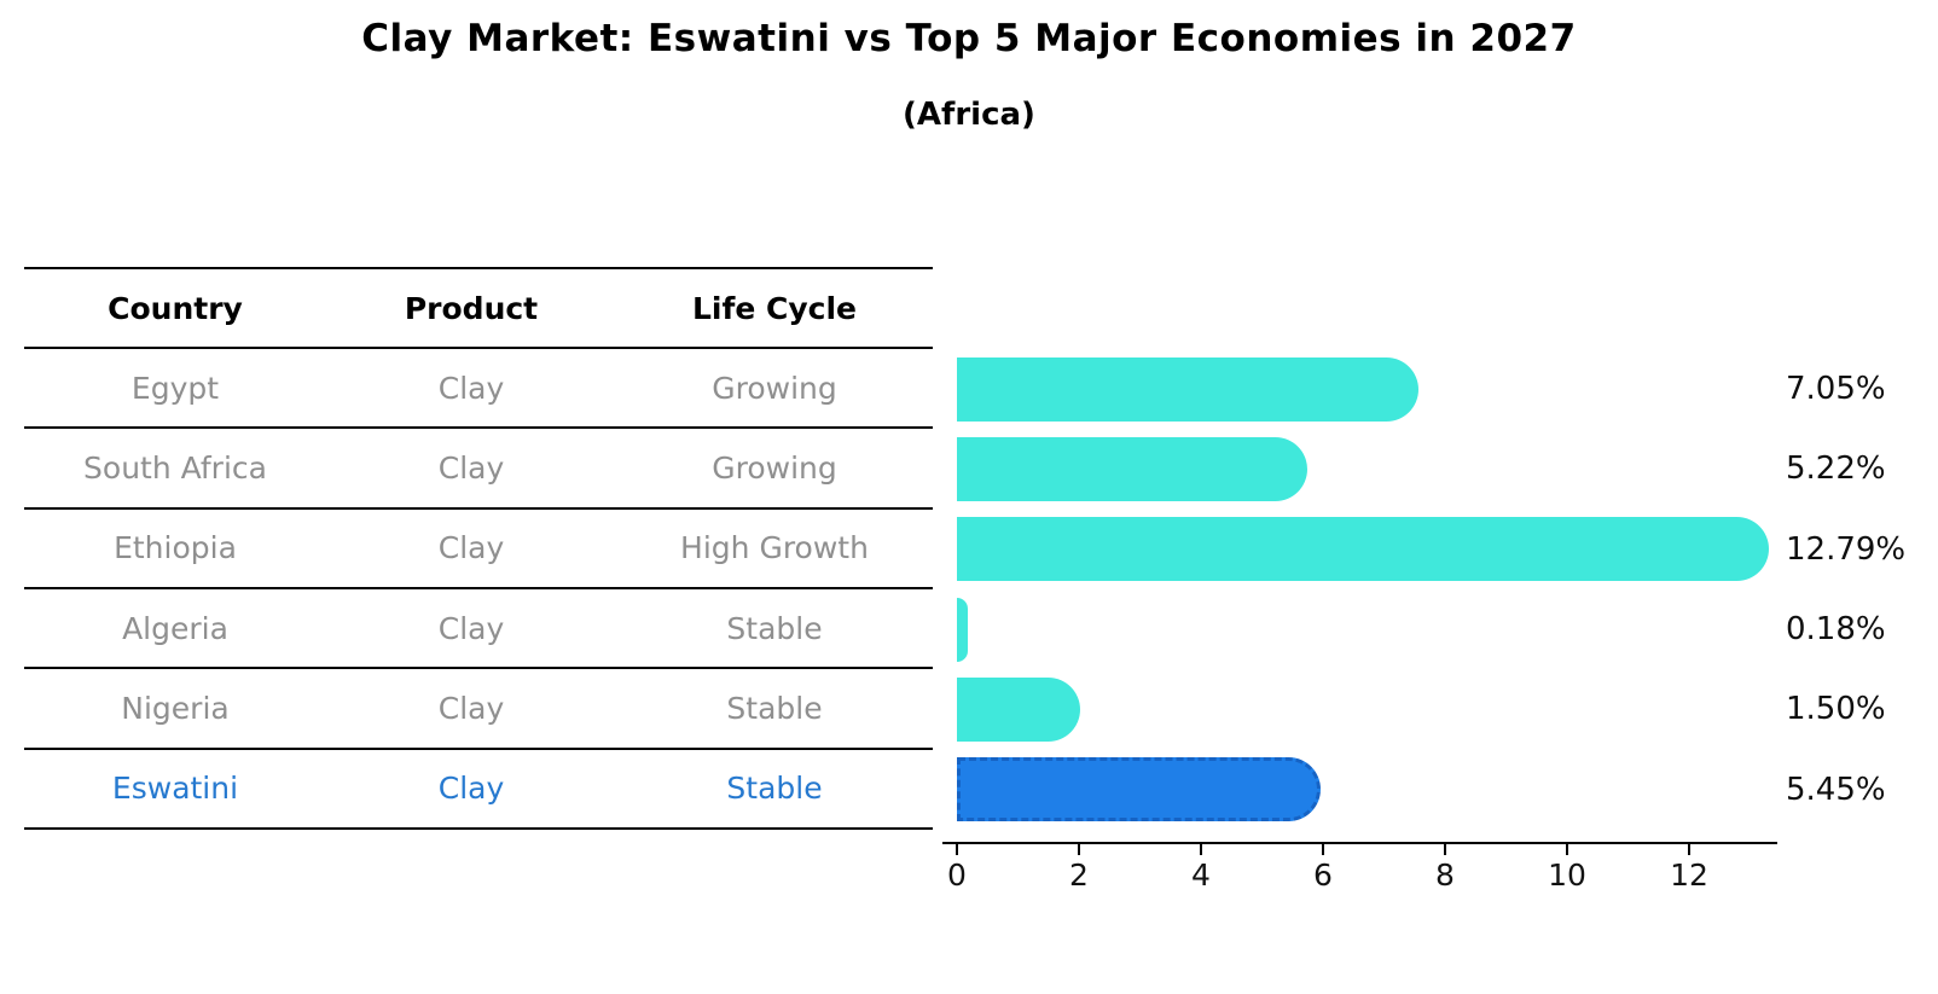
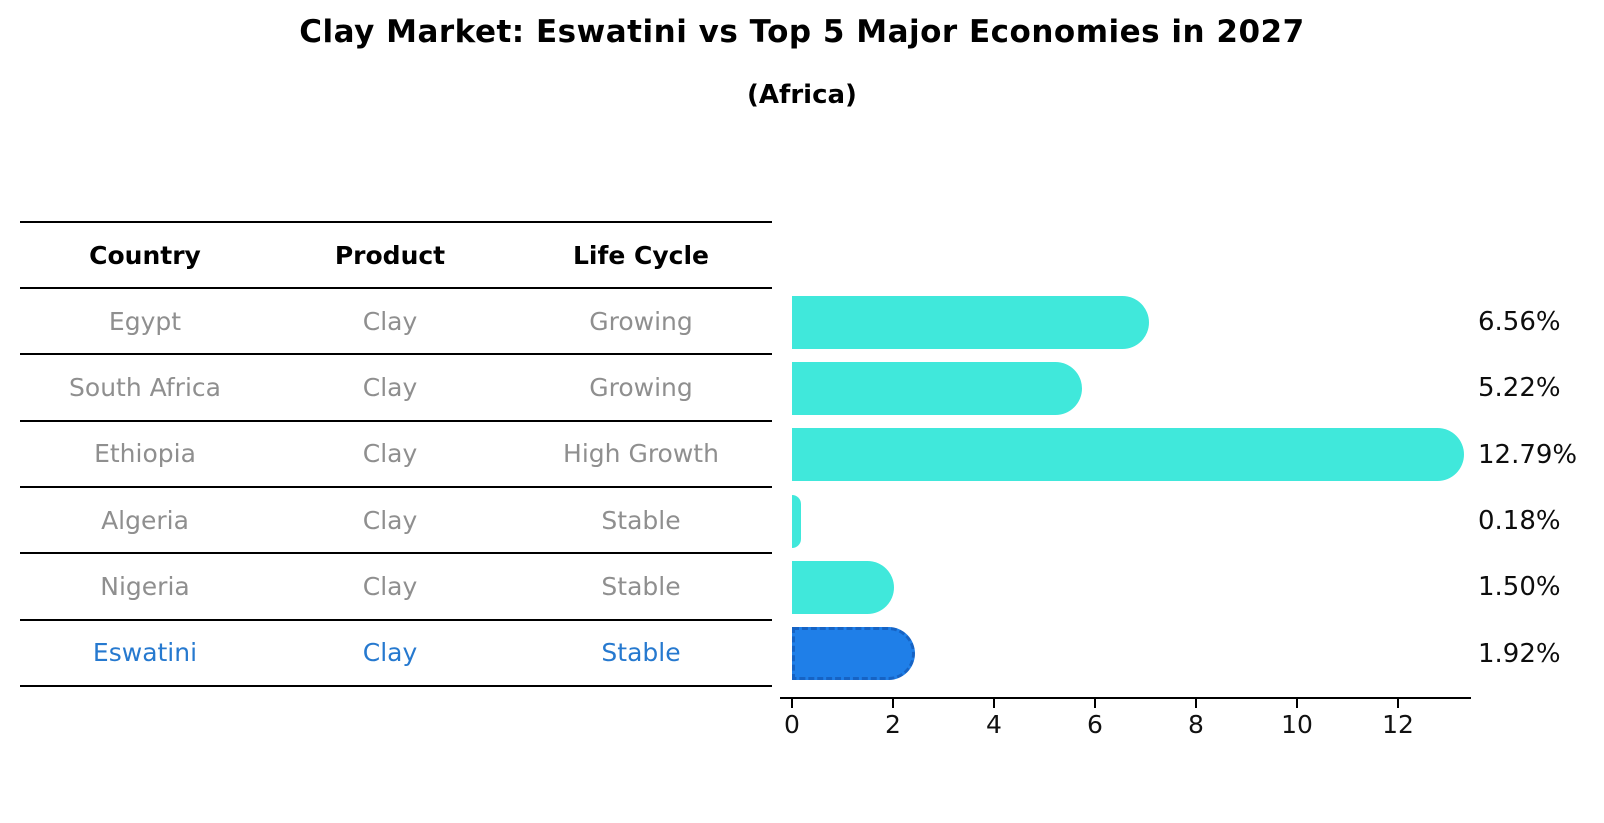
Egypt: 7.05% -> 6.56%
Eswatini: 5.45% -> 1.92%
